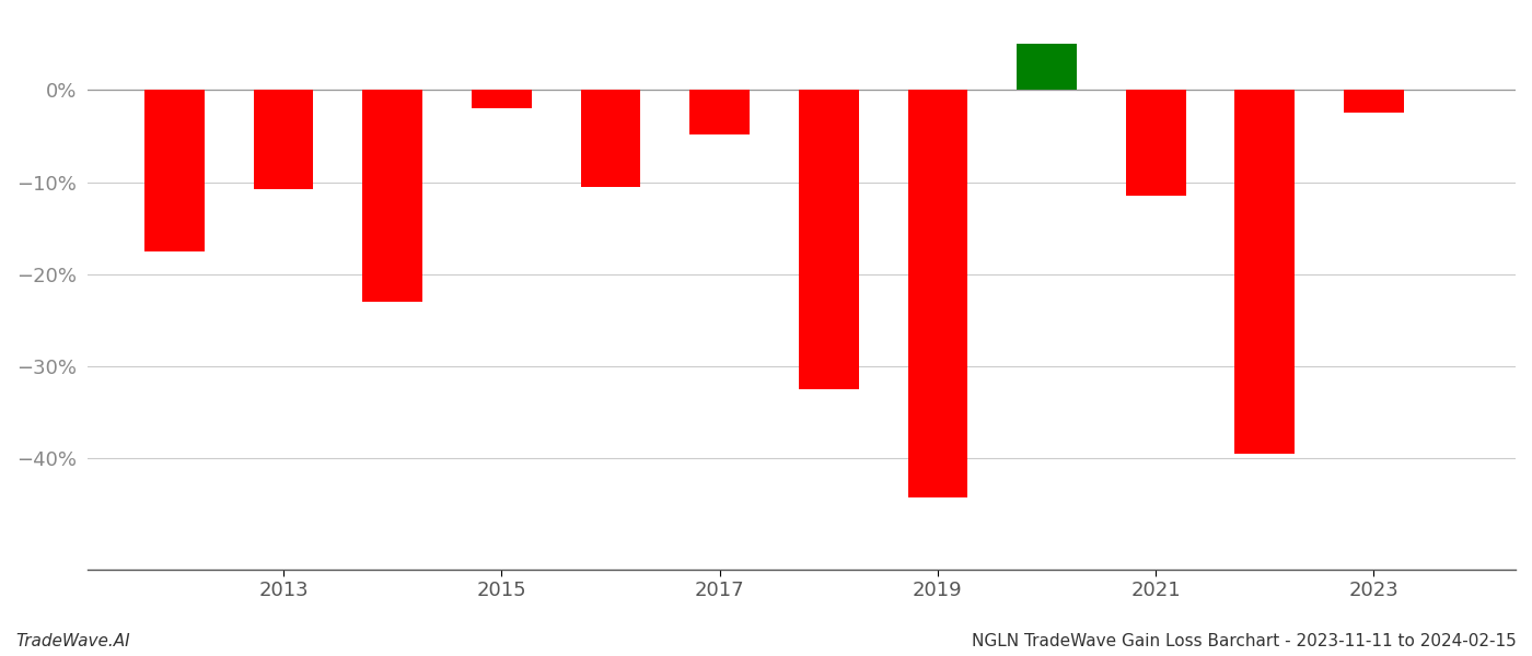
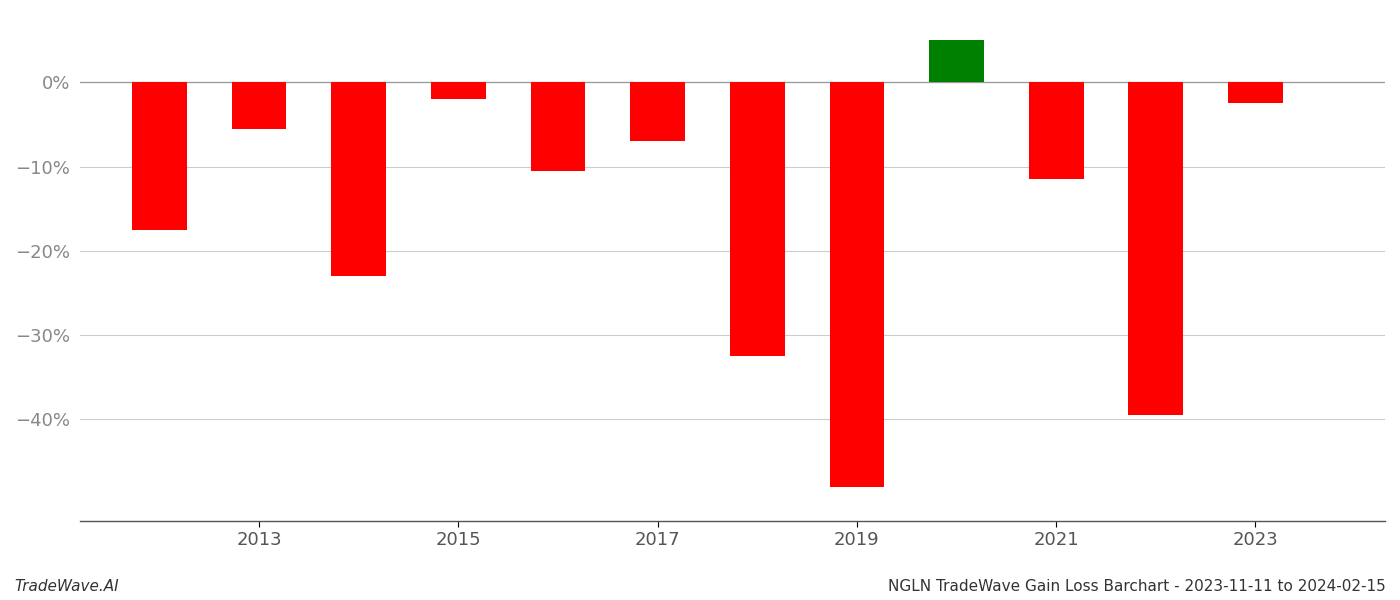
2013: -10.8% -> -5.5%
2017: -4.8% -> -7.0%
2019: -44.2% -> -48.0%
